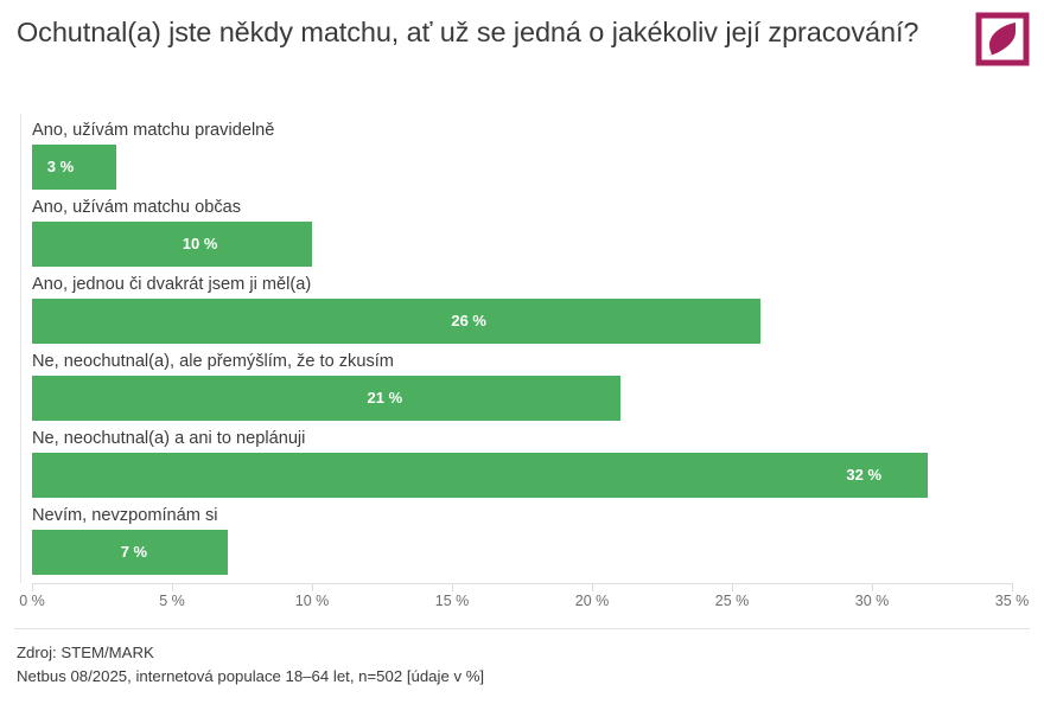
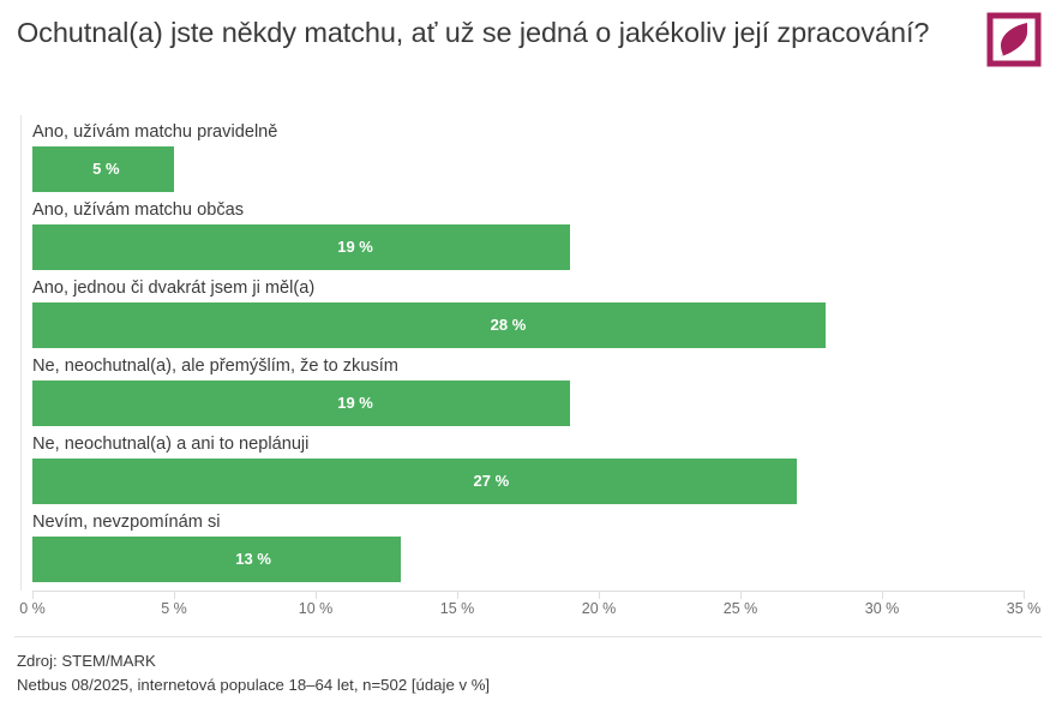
Ano, užívám matchu pravidelně: 3 -> 5
Ano, užívám matchu občas: 10 -> 19
Ano, jednou či dvakrát jsem ji měl(a): 26 -> 28
Ne, neochutnal(a), ale přemýšlím, že to zkusím: 21 -> 19
Ne, neochutnal(a) a ani to neplánuji: 32 -> 27
Nevím, nevzpomínám si: 7 -> 13
